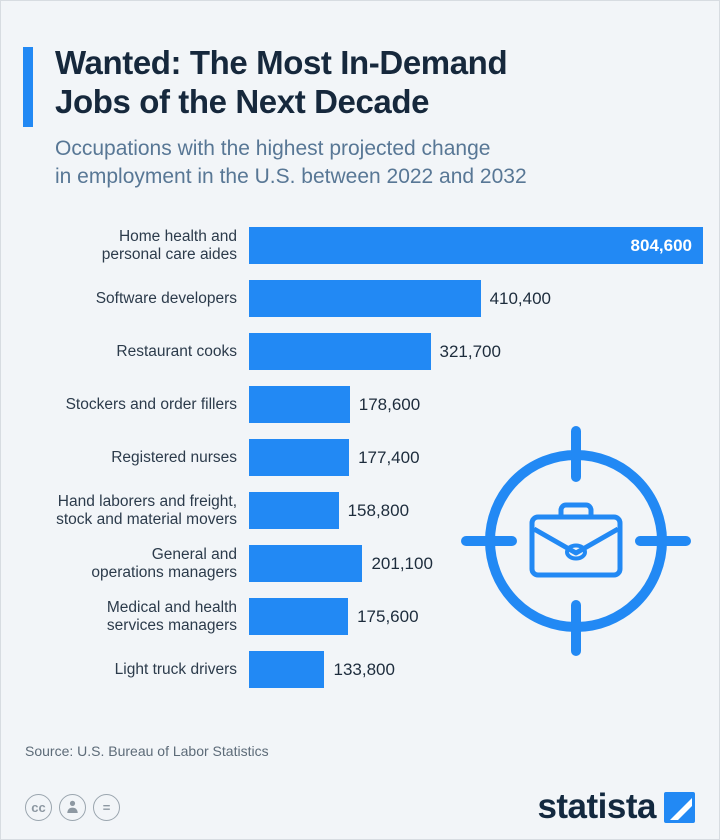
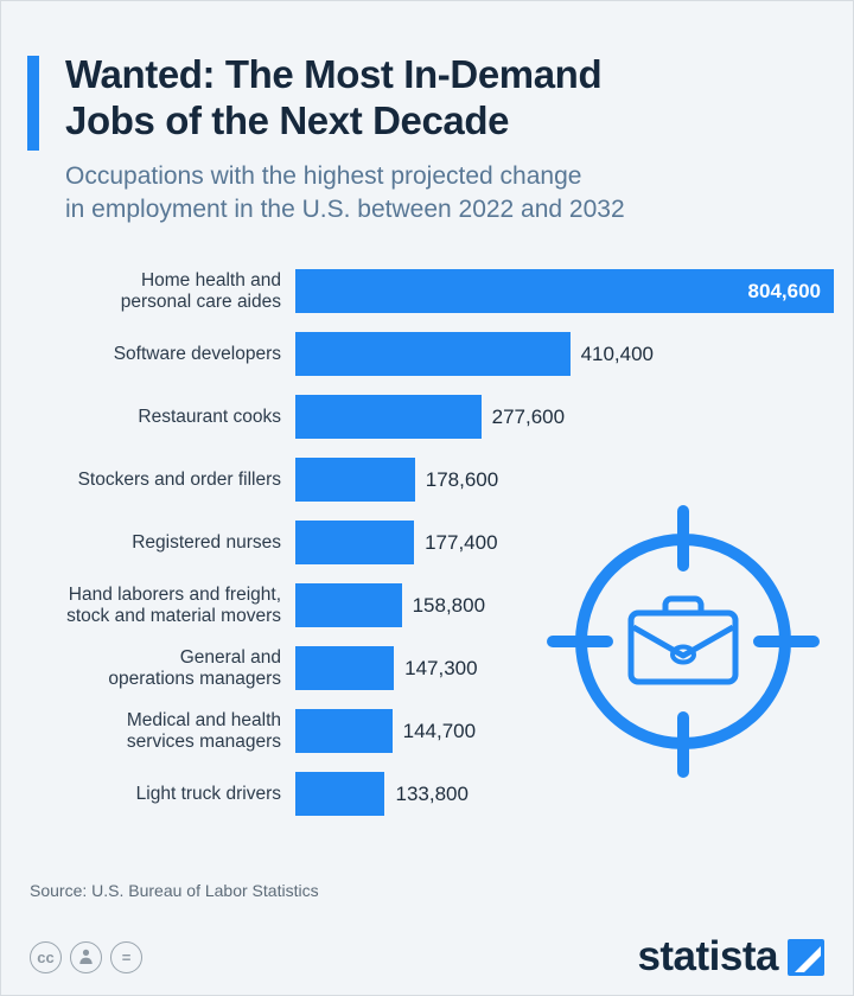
Restaurant cooks: 321,700 -> 277,600
General and operations managers: 201,100 -> 147,300
Medical and health services managers: 175,600 -> 144,700
